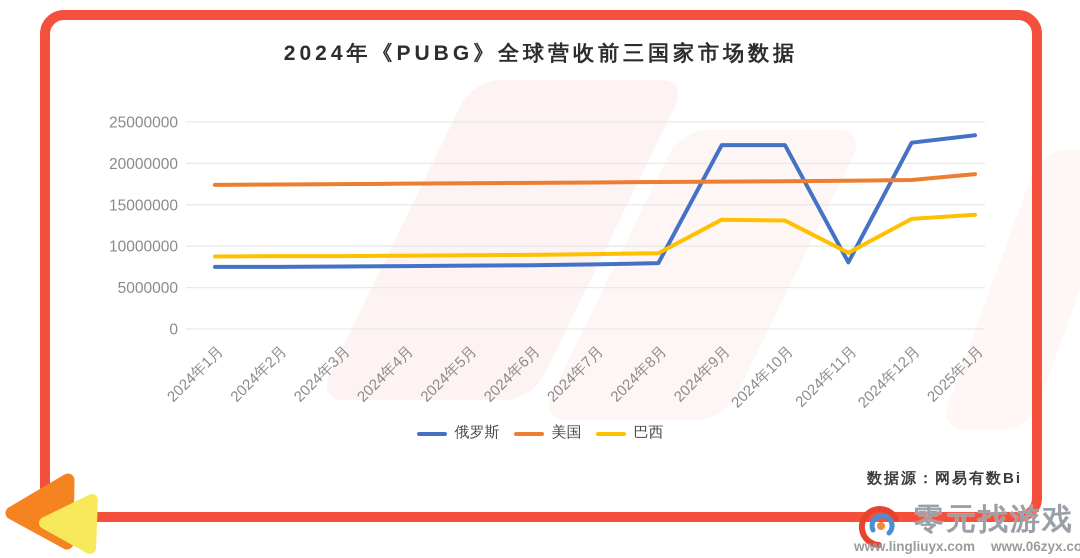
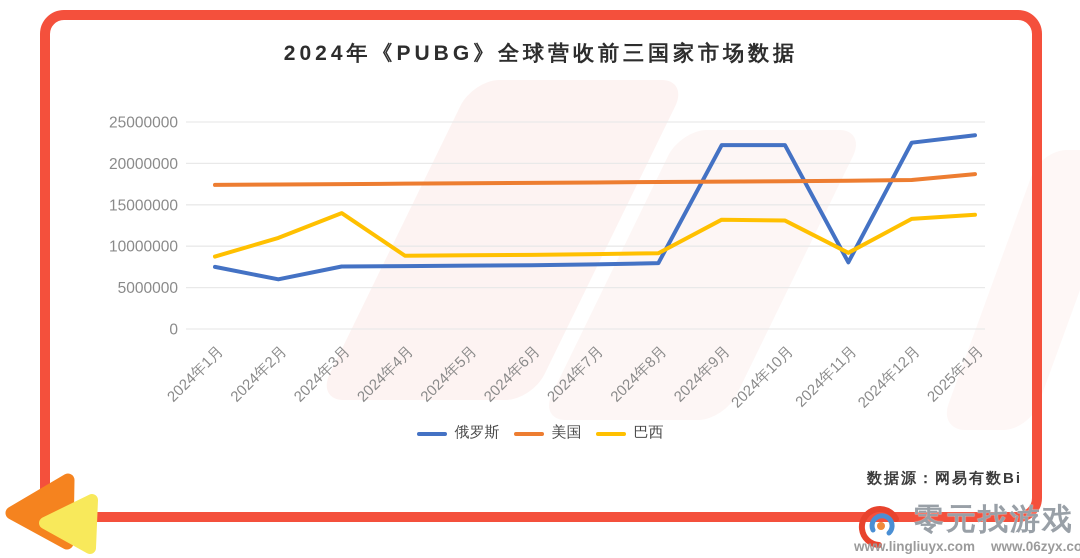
俄罗斯/2024年2月: 8000000 -> 6000000
巴西/2024年2月: 9000000 -> 11000000
巴西/2024年3月: 9000000 -> 14000000
